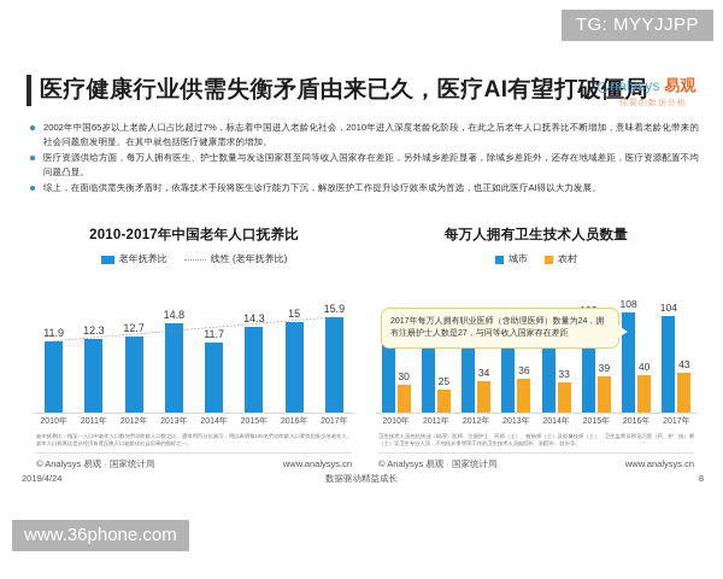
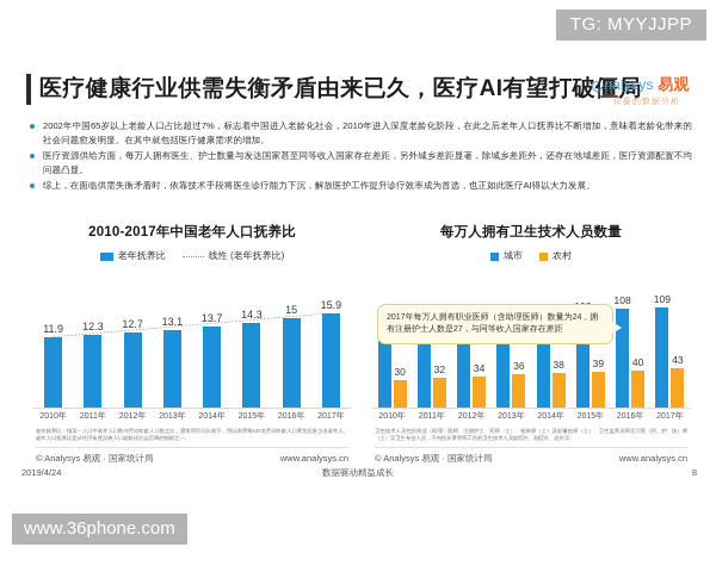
2010-2017年中国老年人口抚养比/2013年: 14.8 -> 13.1
2010-2017年中国老年人口抚养比/2014年: 11.7 -> 13.7
每万人拥有卫生技术人员数量/农村/2011年: 25 -> 32
每万人拥有卫生技术人员数量/农村/2014年: 33 -> 38
每万人拥有卫生技术人员数量/城市/2017年: 104 -> 109
